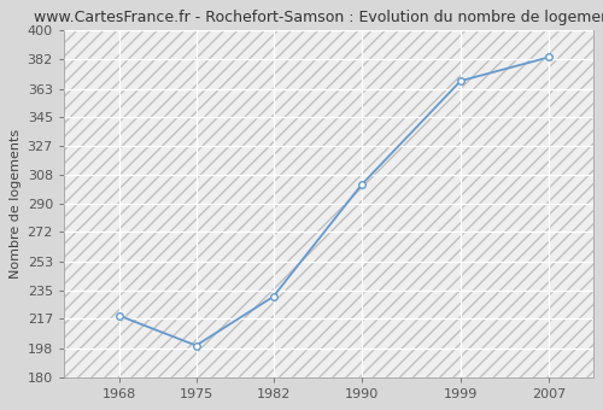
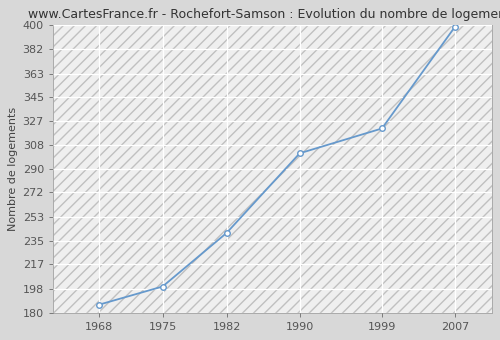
1968: 219 -> 186
1982: 231 -> 241
1999: 368 -> 321
2007: 383 -> 399
